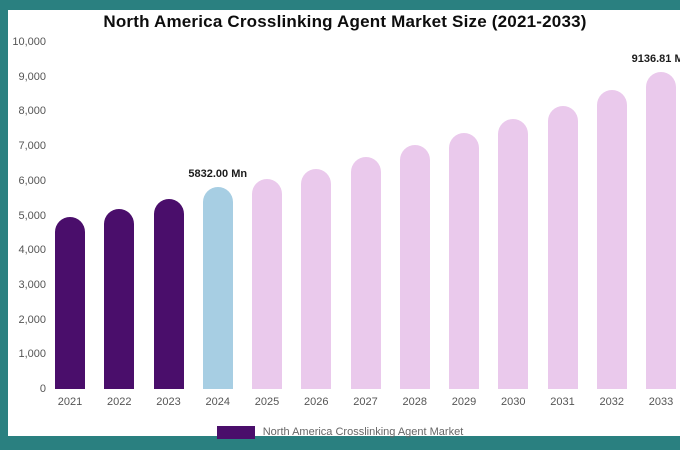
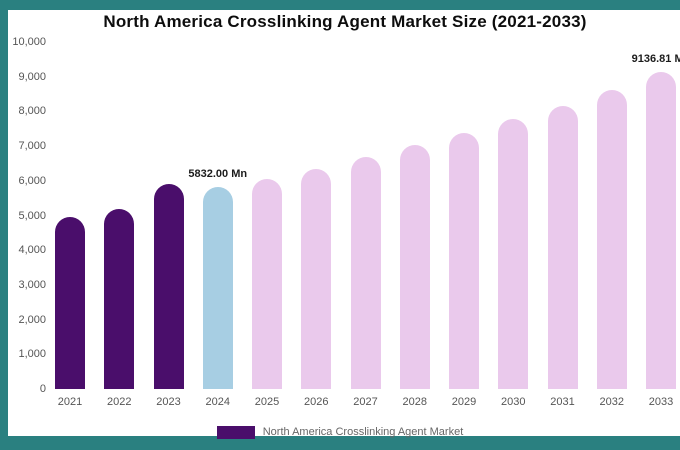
2023: 5500 -> 5900
